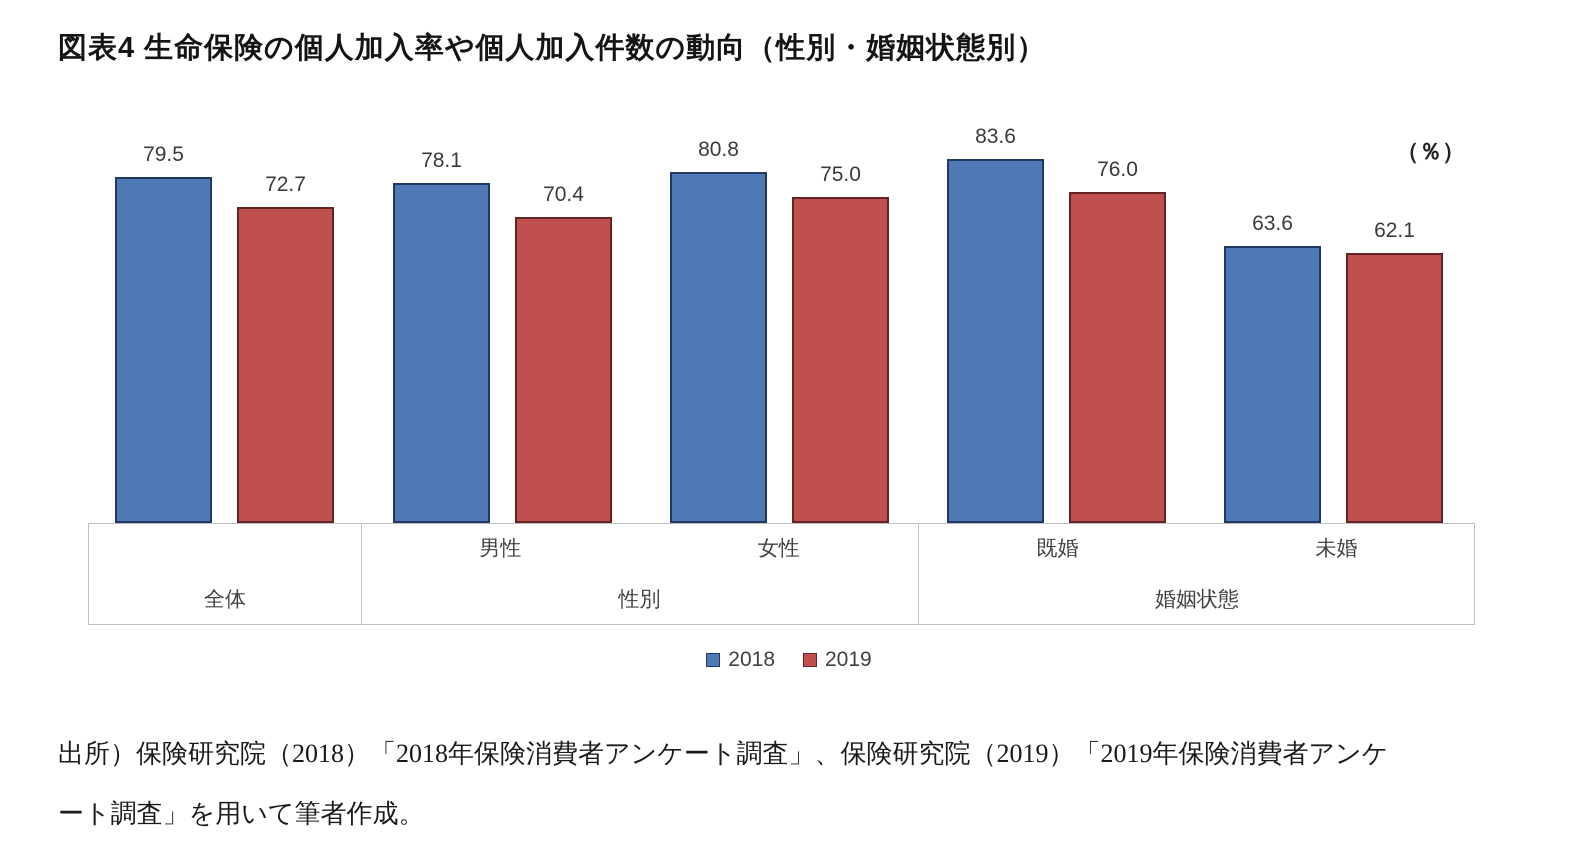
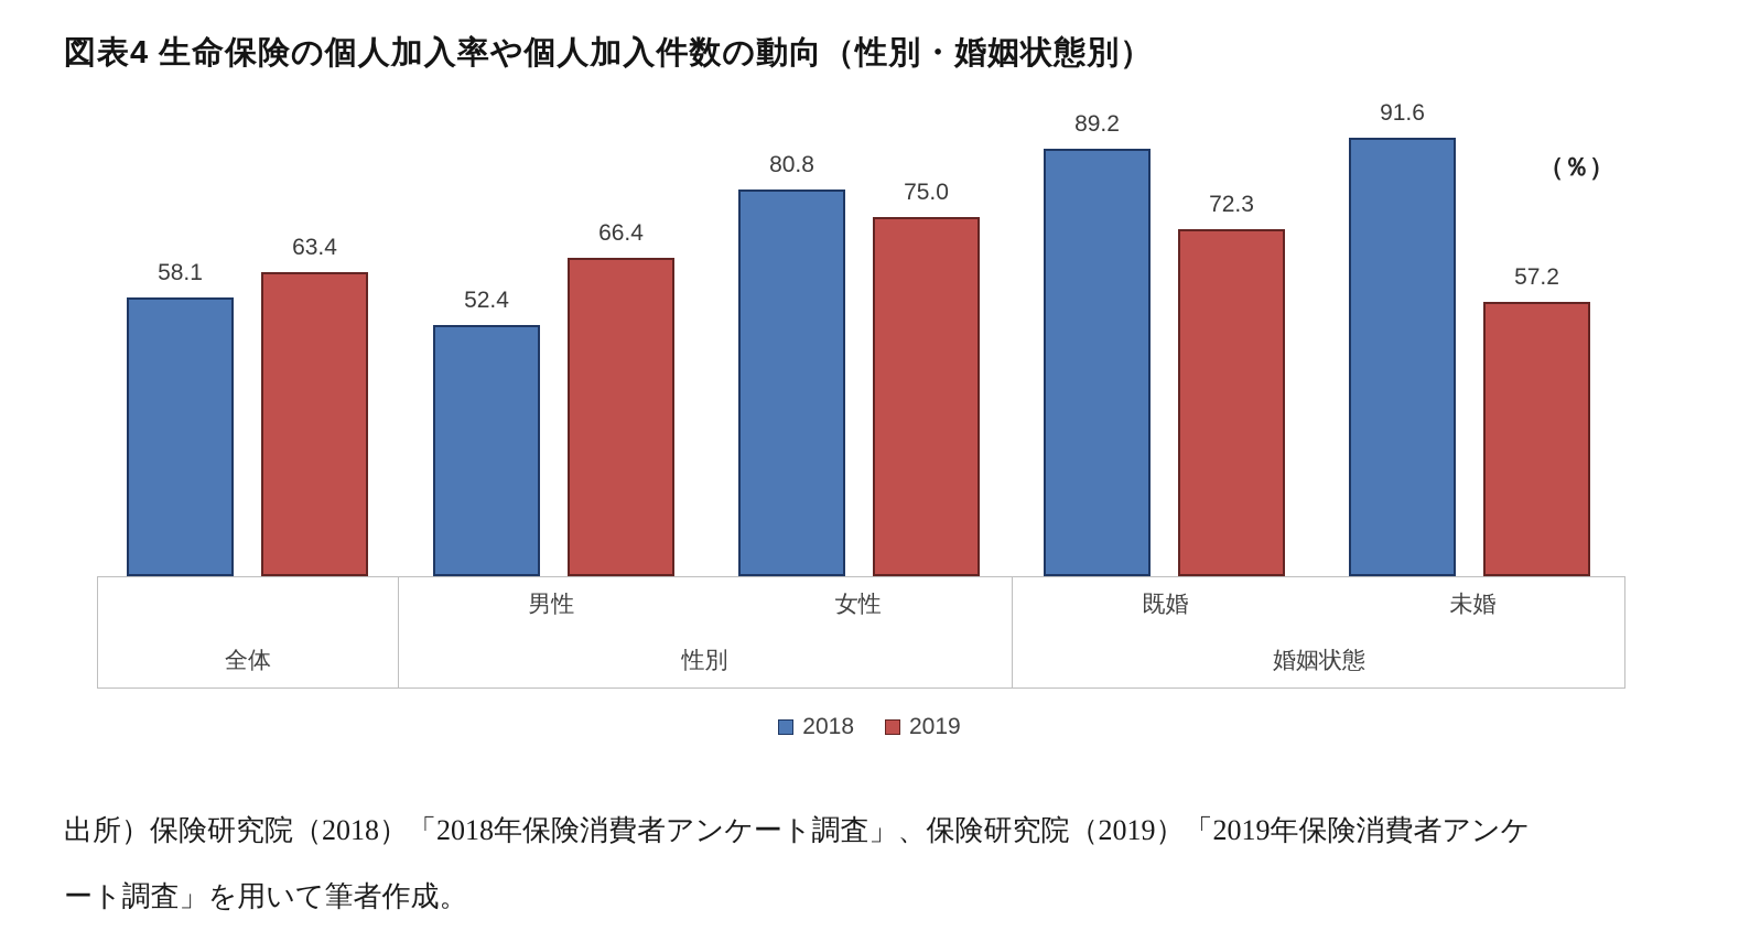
2018/全体: 79.5 -> 58.1
2019/全体: 72.7 -> 63.4
2018/男性: 78.1 -> 52.4
2019/男性: 70.4 -> 66.4
2018/既婚: 83.6 -> 89.2
2019/既婚: 76.0 -> 72.3
2018/未婚: 63.6 -> 91.6
2019/未婚: 62.1 -> 57.2
